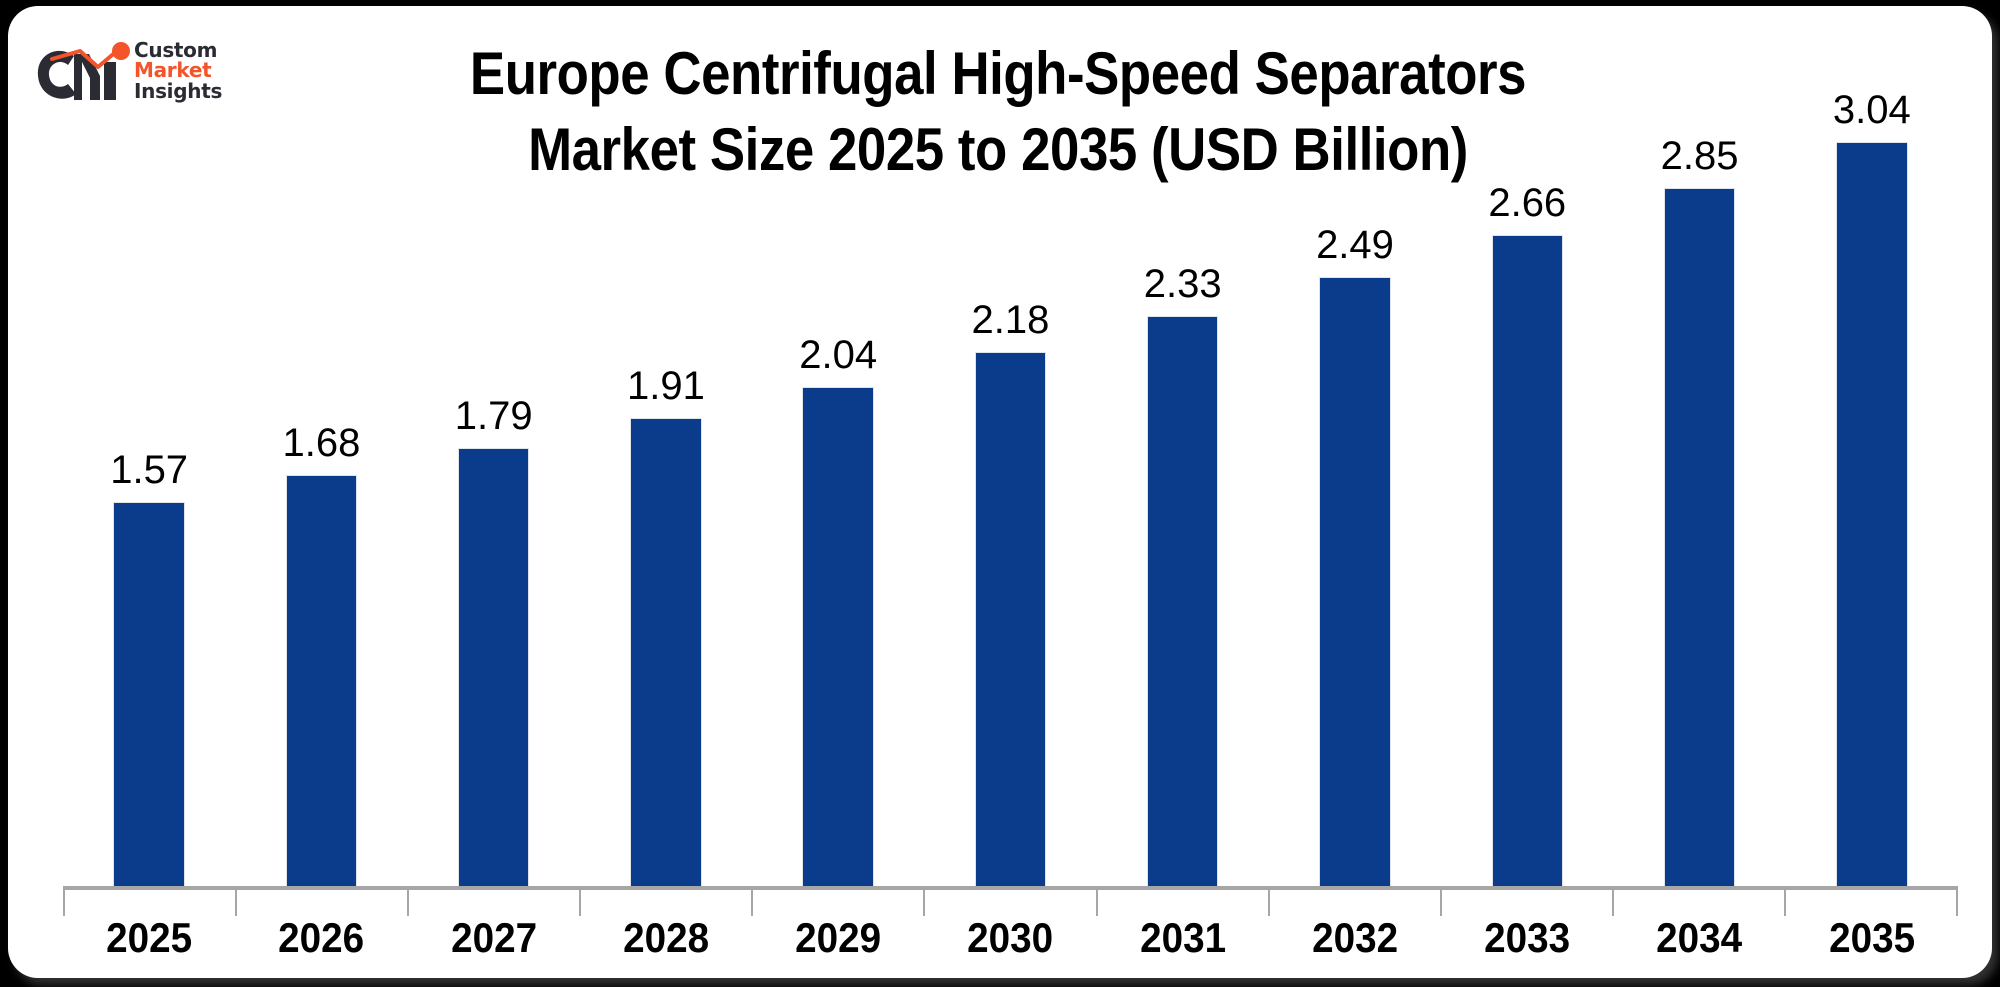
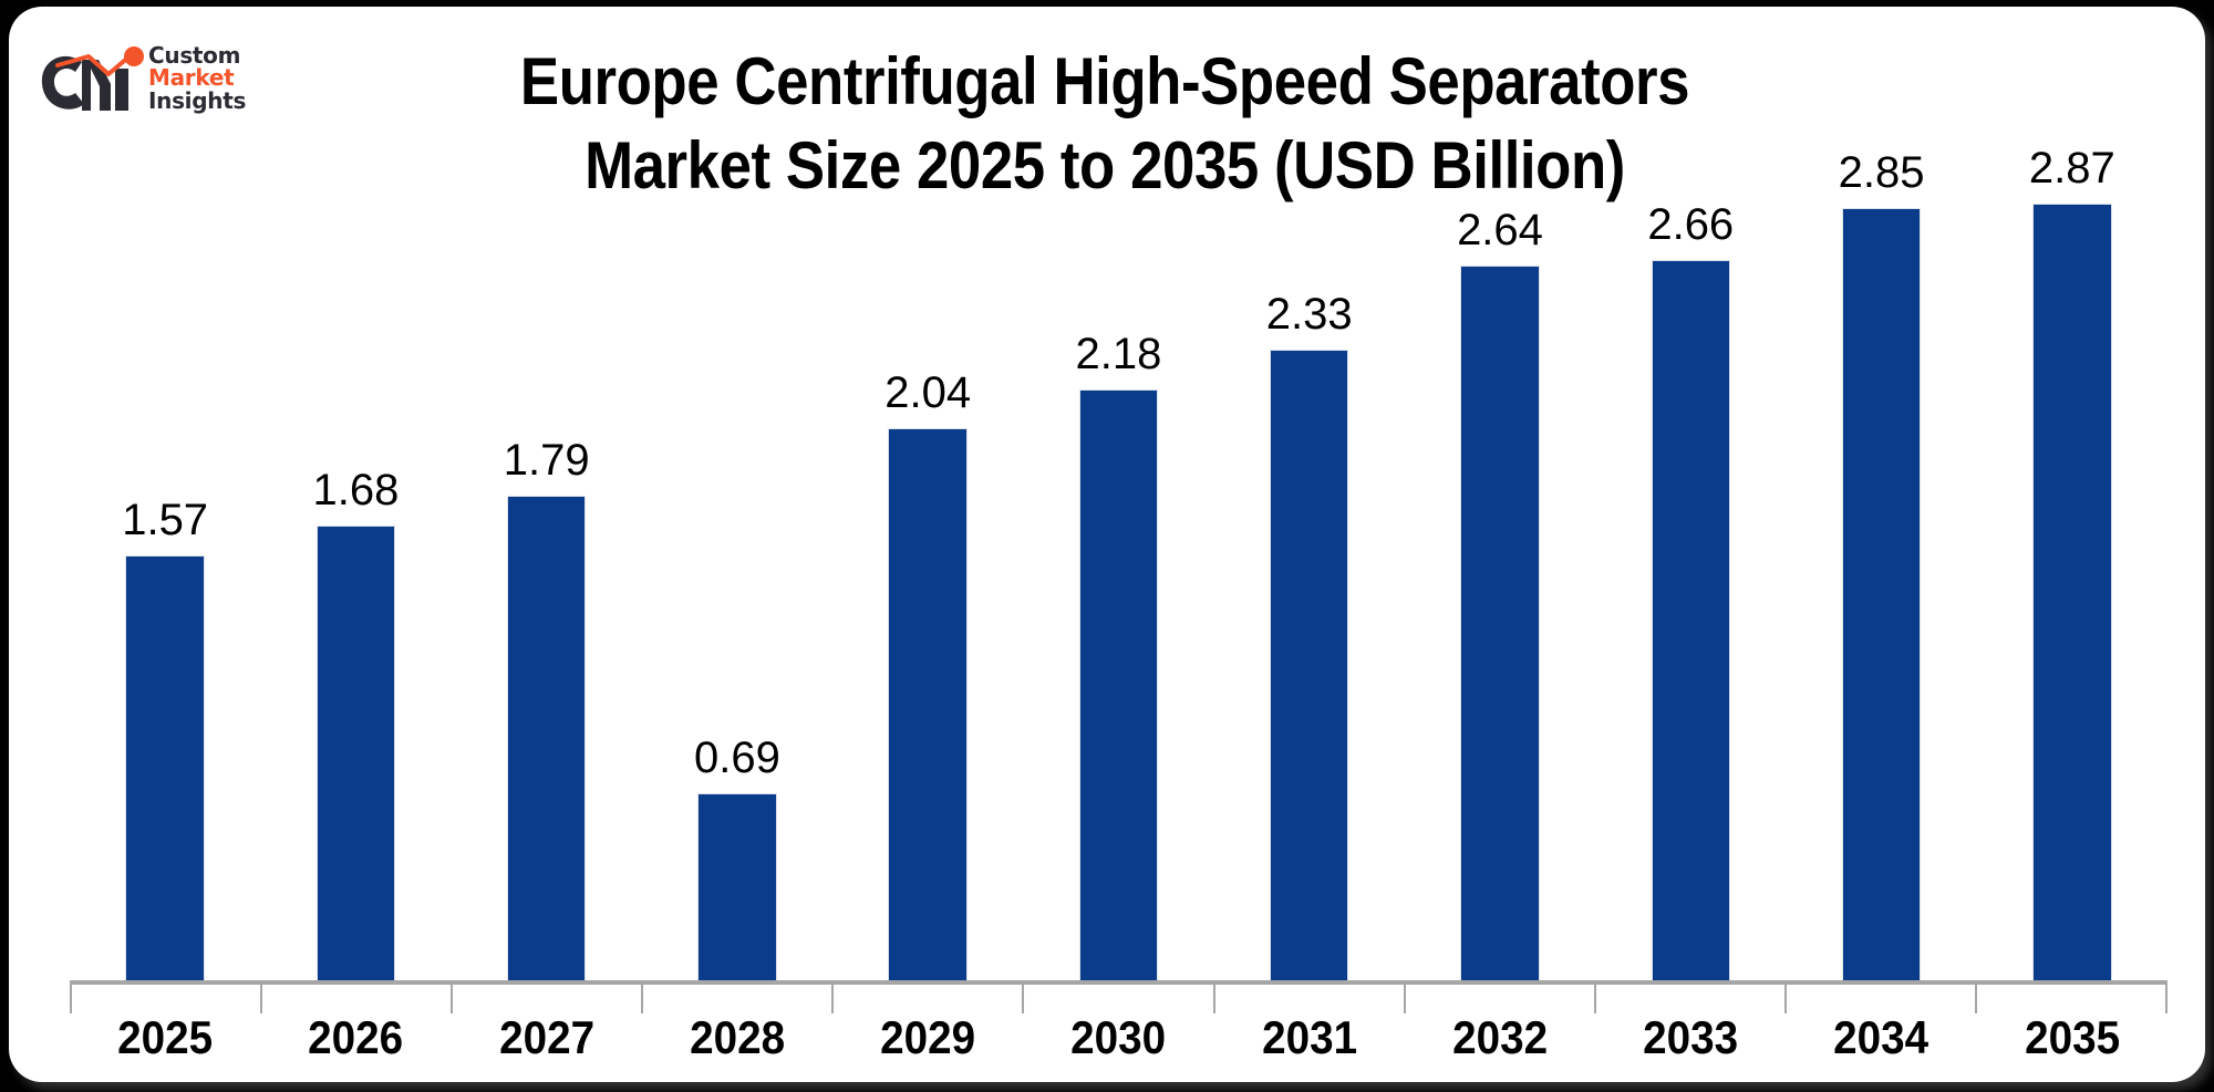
2028: 1.91 -> 0.69
2032: 2.49 -> 2.64
2035: 3.04 -> 2.87
